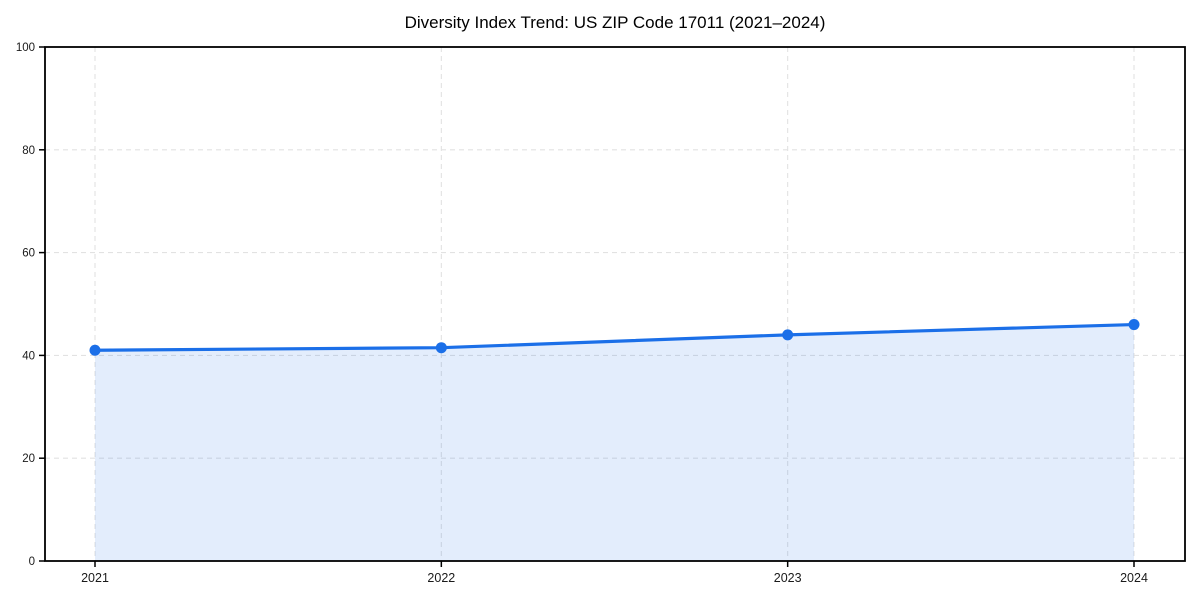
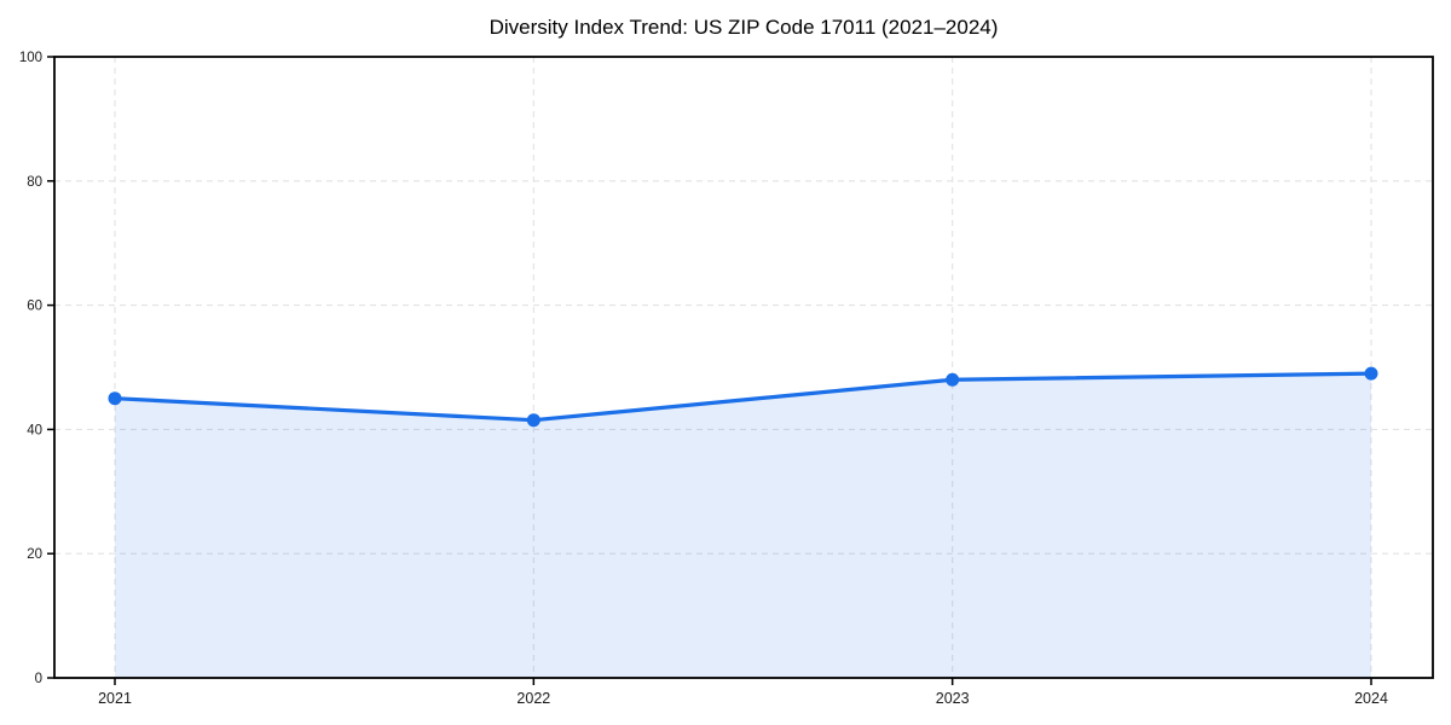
2021: 41 -> 45
2023: 44 -> 48
2024: 46 -> 49
